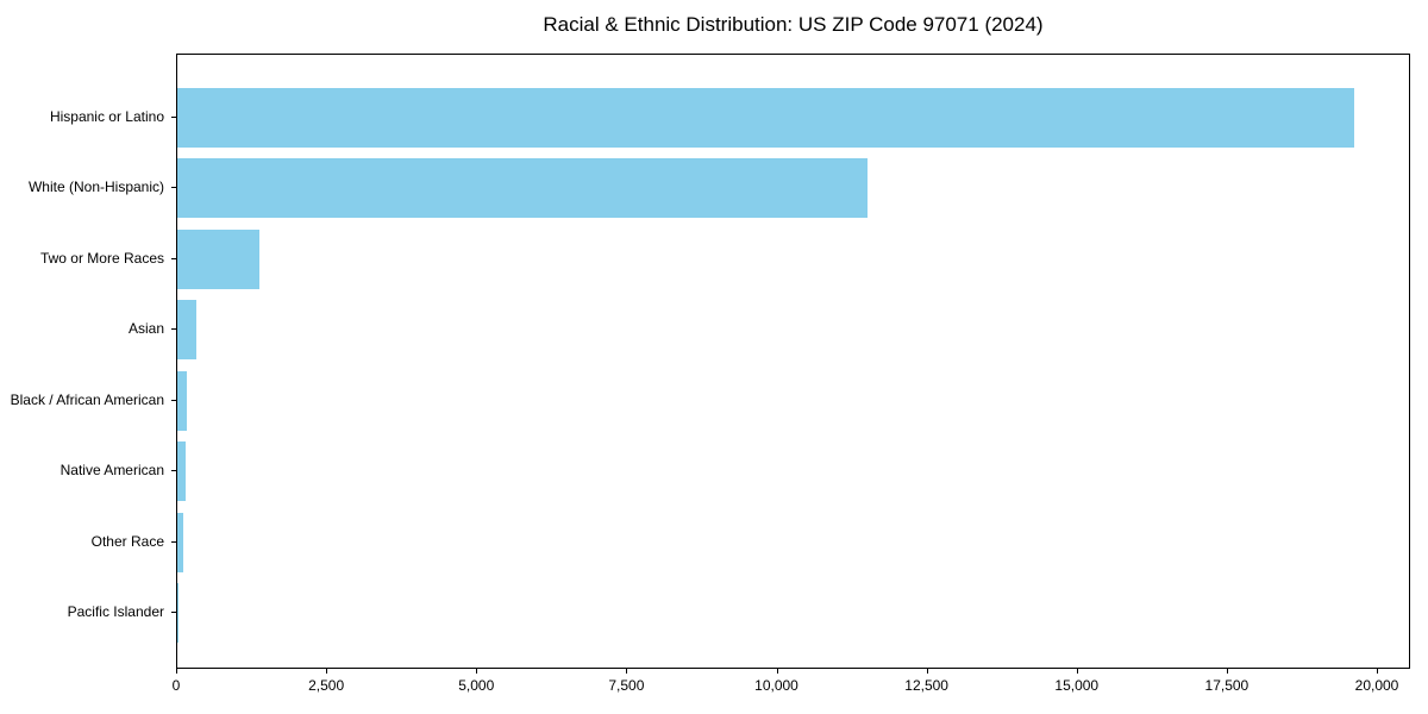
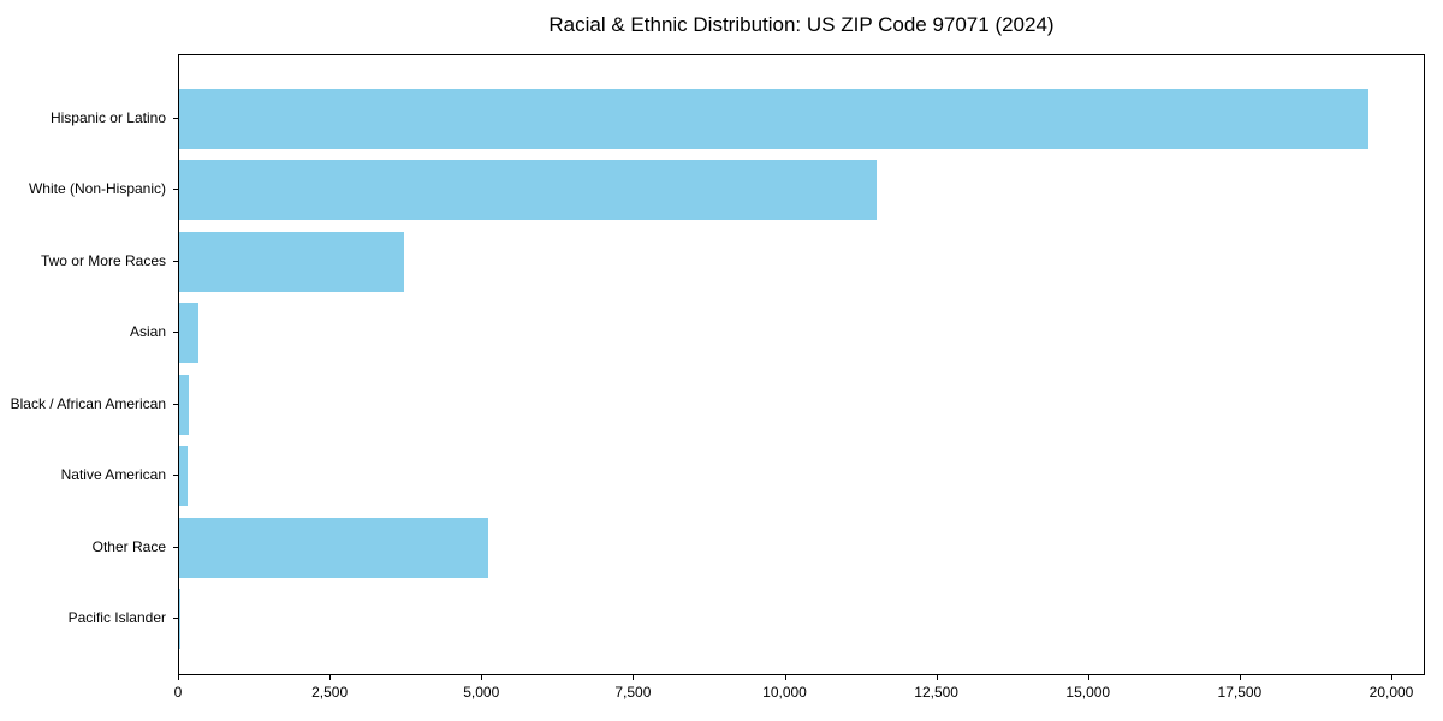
Two or More Races: 1400 -> 3700
Other Race: 100 -> 5100
